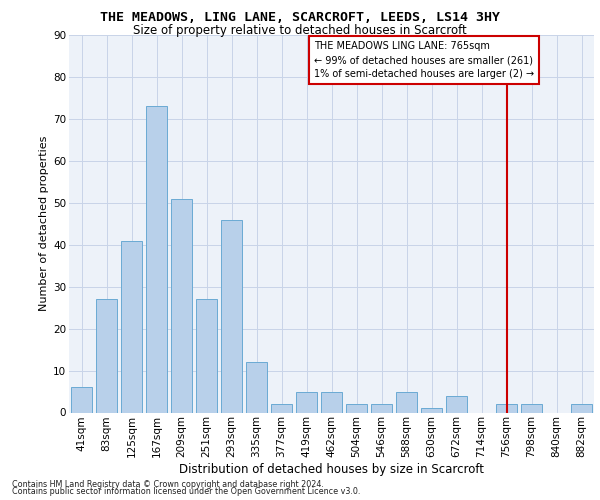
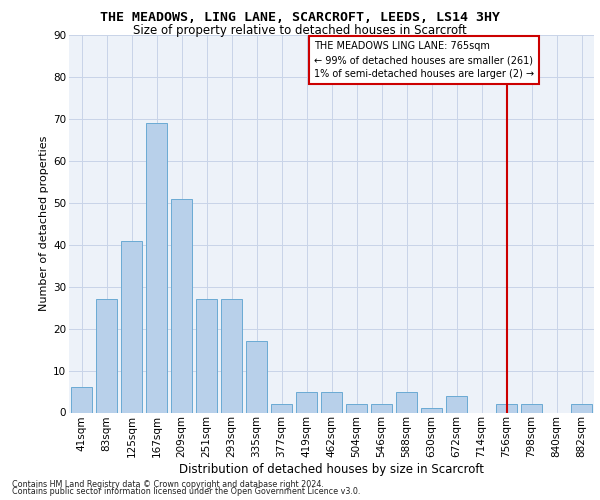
167sqm: 73 -> 69
293sqm: 46 -> 27
335sqm: 12 -> 17
